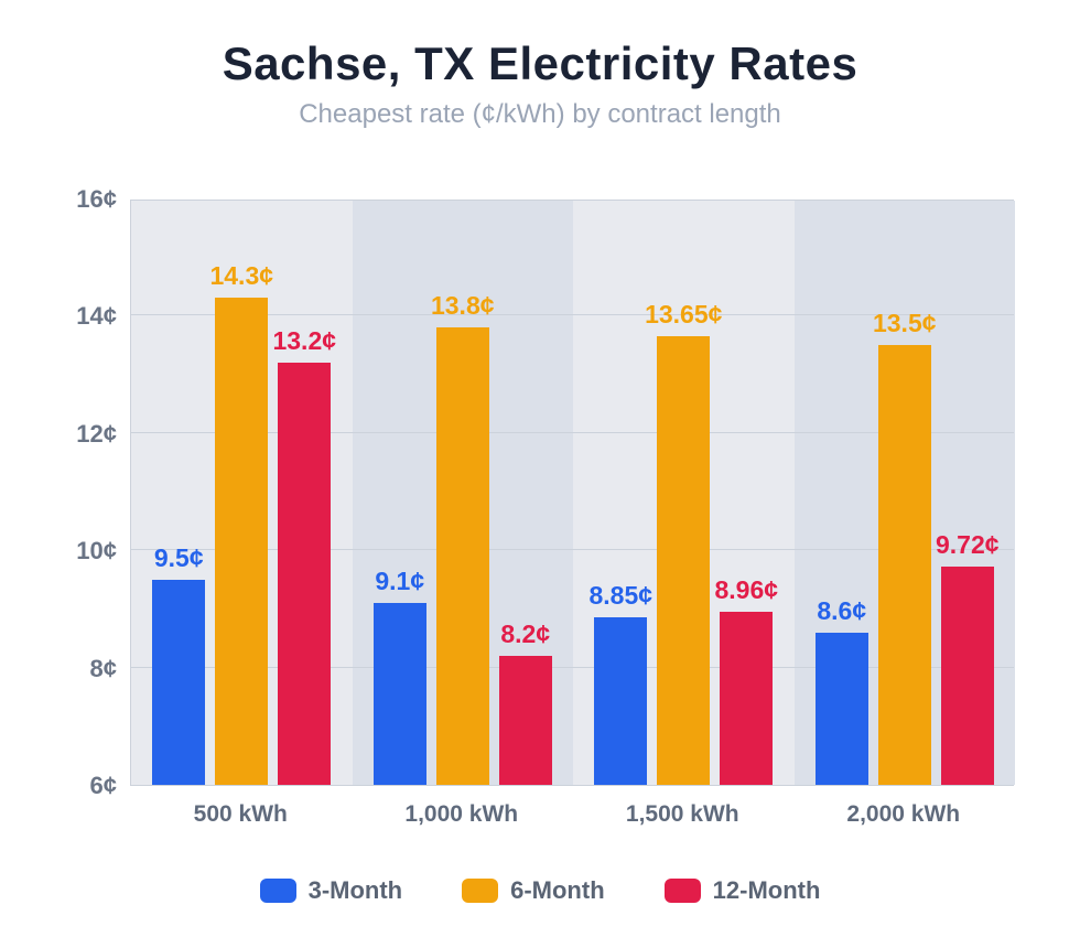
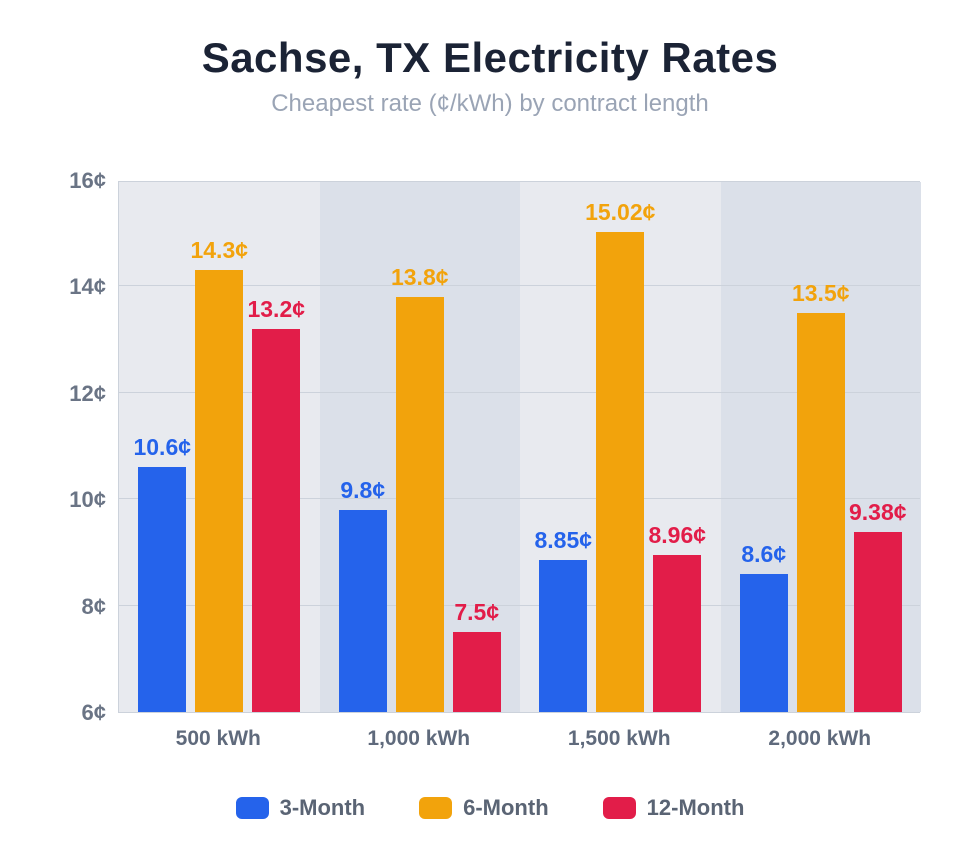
3-Month/500 kWh: 9.5 -> 10.6
3-Month/1,000 kWh: 9.1 -> 9.8
12-Month/1,000 kWh: 8.2 -> 7.5
6-Month/1,500 kWh: 13.65 -> 15.02
12-Month/2,000 kWh: 9.72 -> 9.38
